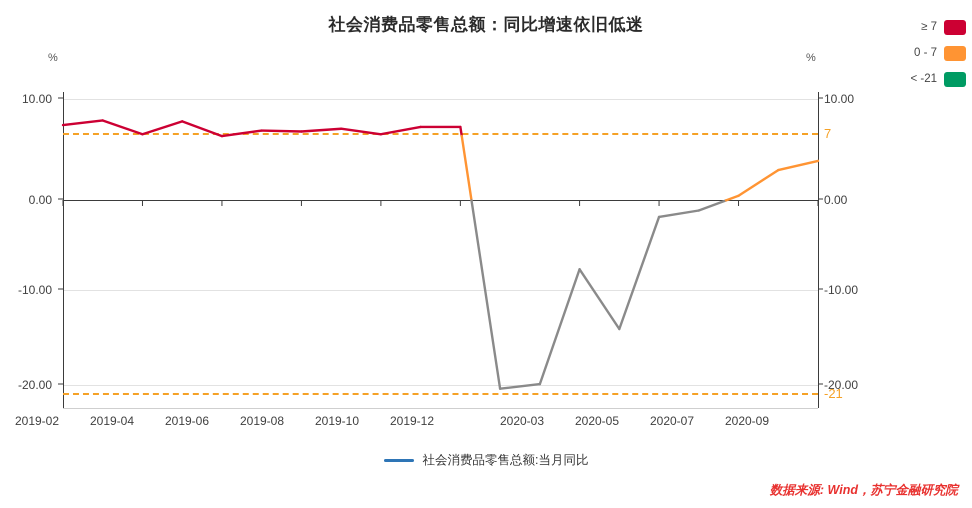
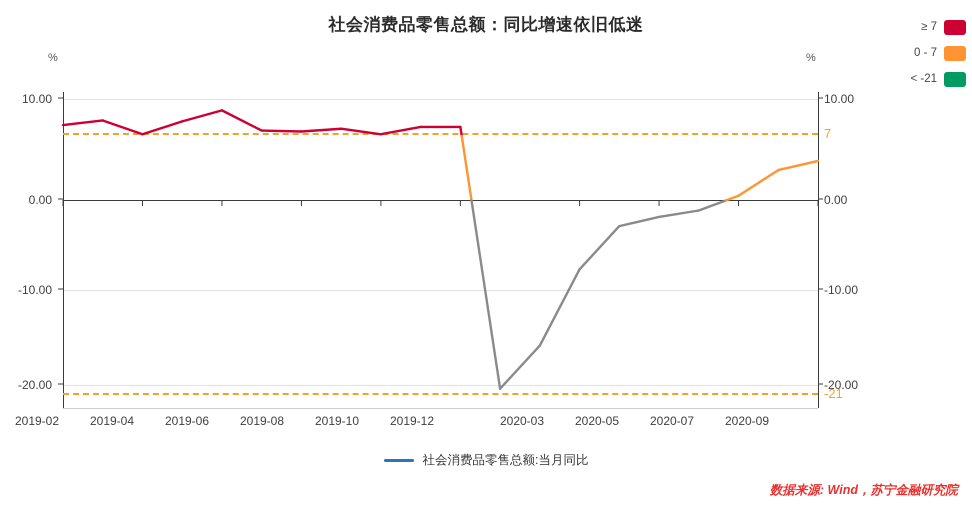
2019-06: 7 -> 10
2020-03: -20 -> -16
2020-05: -14 -> -3
